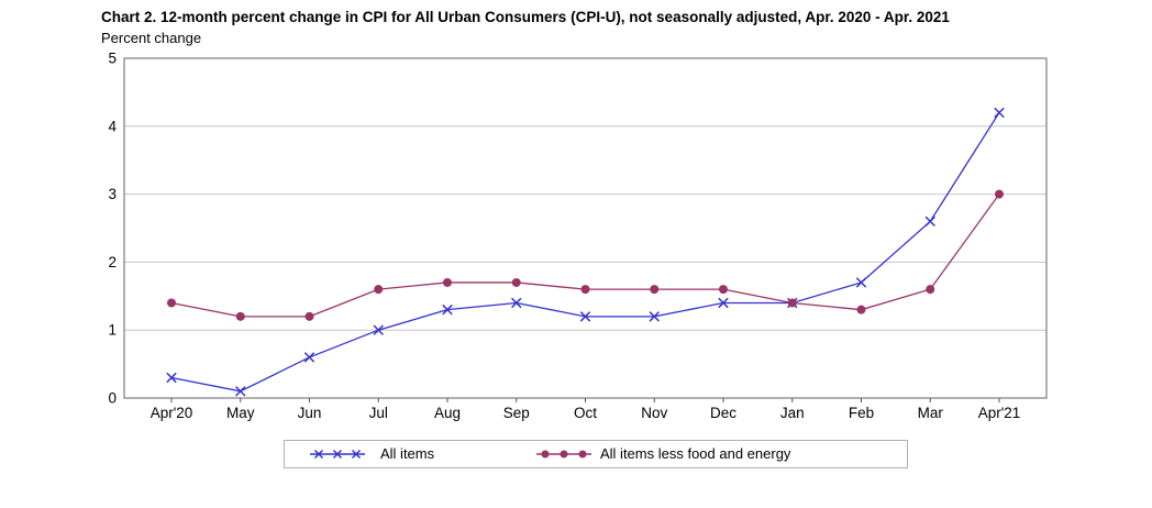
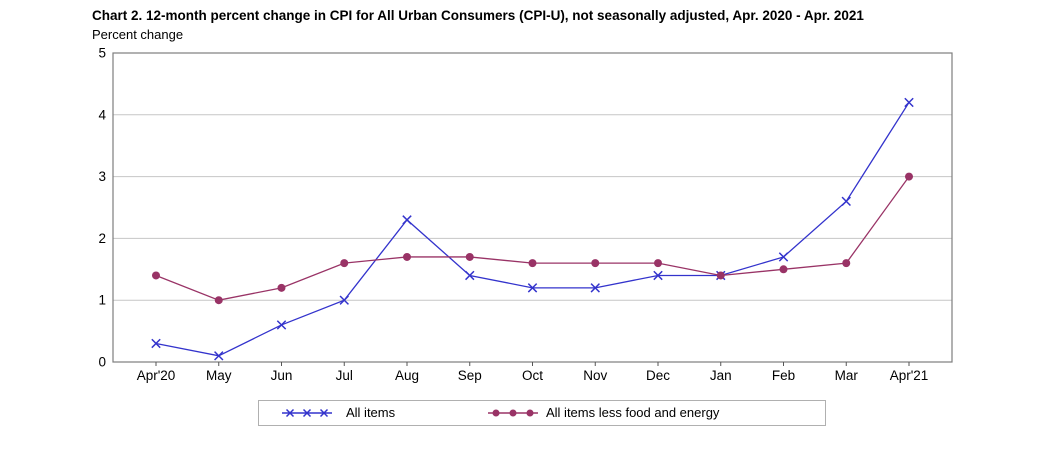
All items less food and energy/May: 1.2 -> 1.0
All items/Aug: 1.3 -> 2.3
All items less food and energy/Feb: 1.3 -> 1.5
